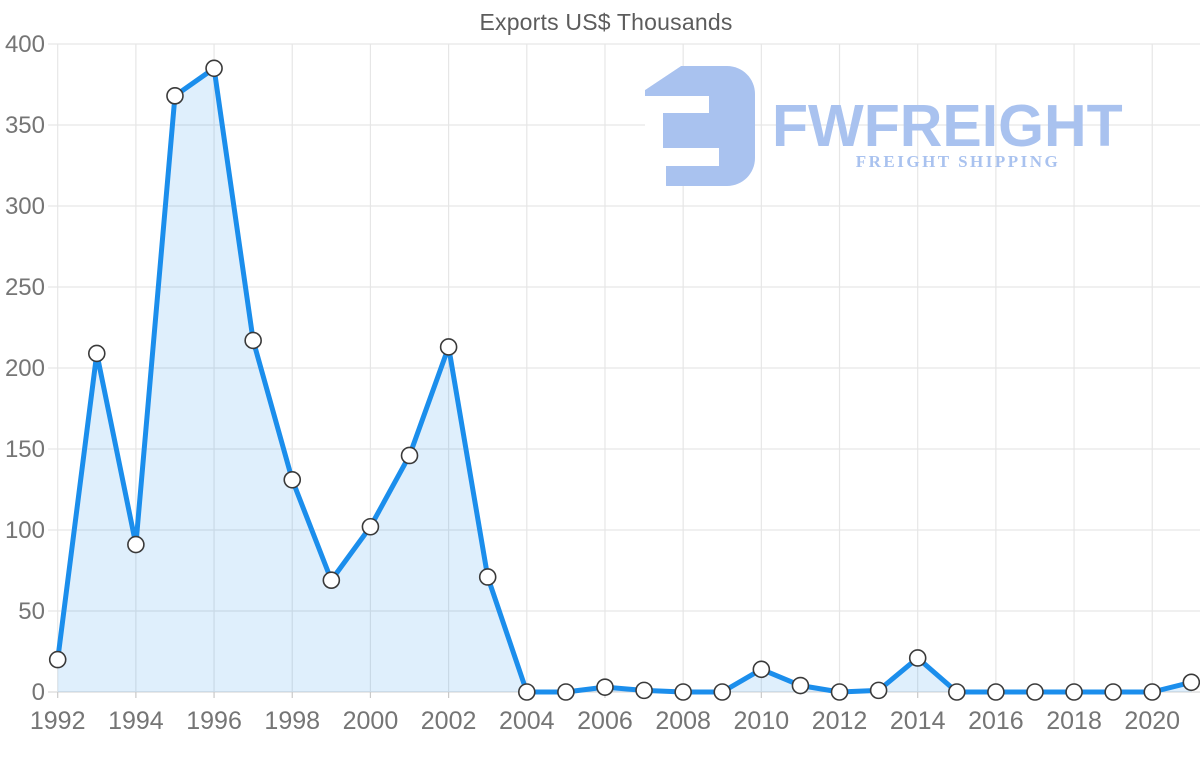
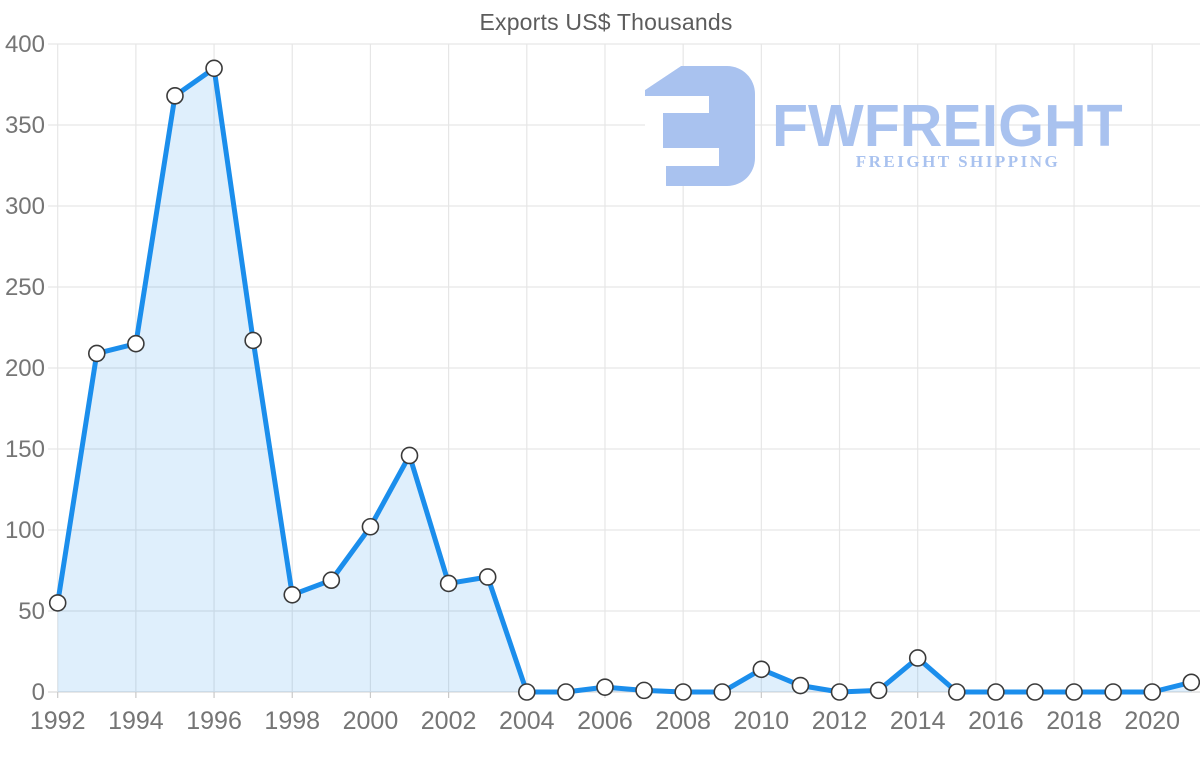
1992: 20 -> 55
1994: 91 -> 215
1998: 131 -> 60
2002: 213 -> 67
